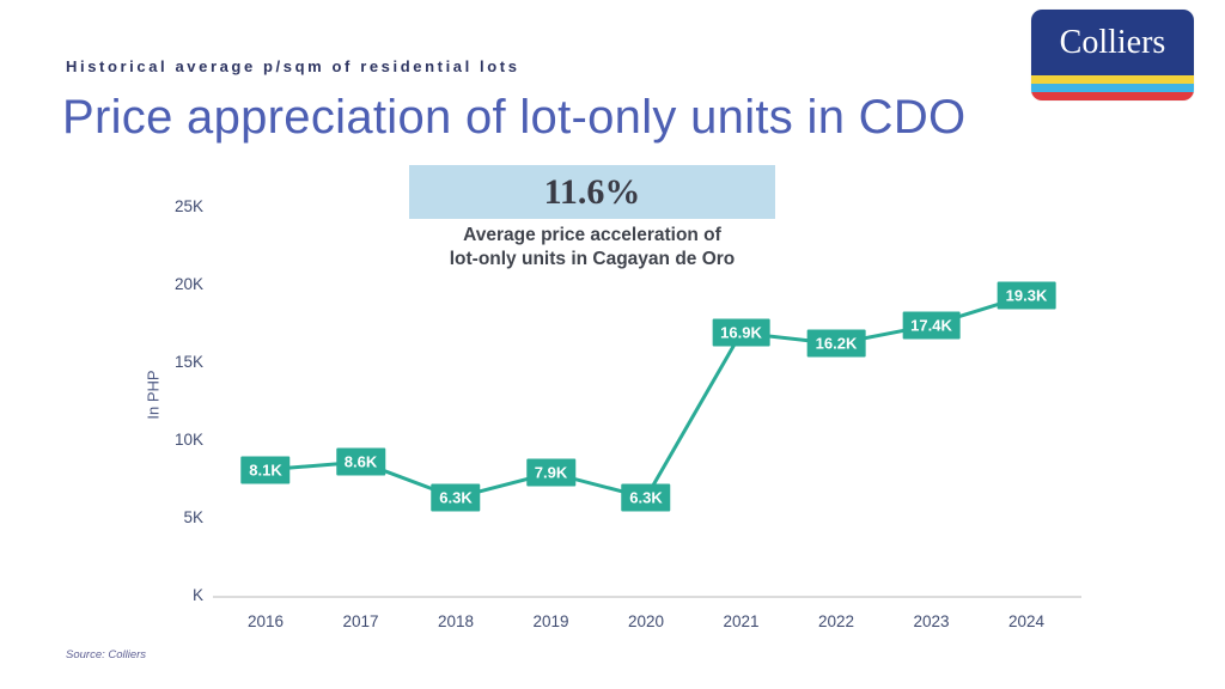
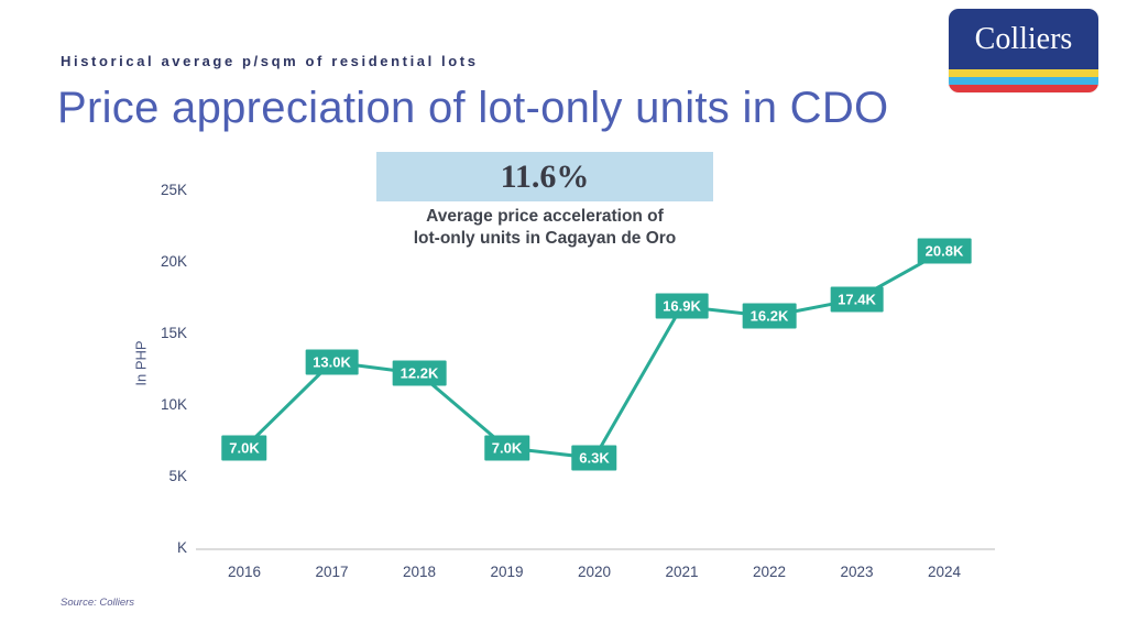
2016: 8.1K -> 7.0K
2017: 8.6K -> 13.0K
2018: 6.3K -> 12.2K
2019: 7.9K -> 7.0K
2024: 19.3K -> 20.8K
